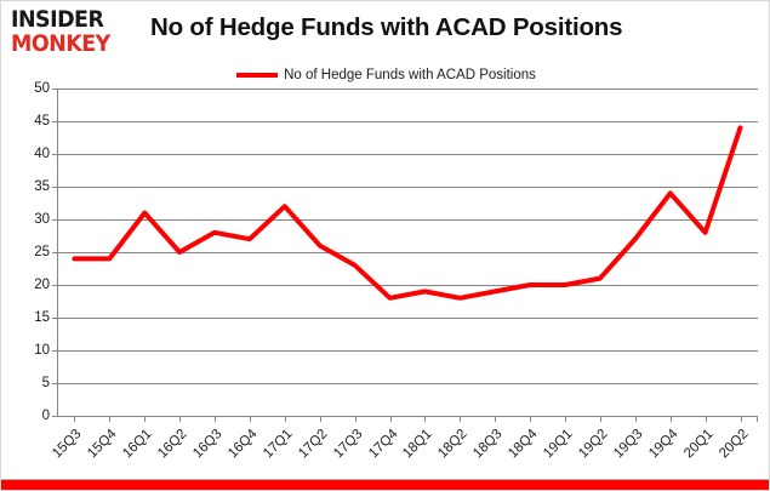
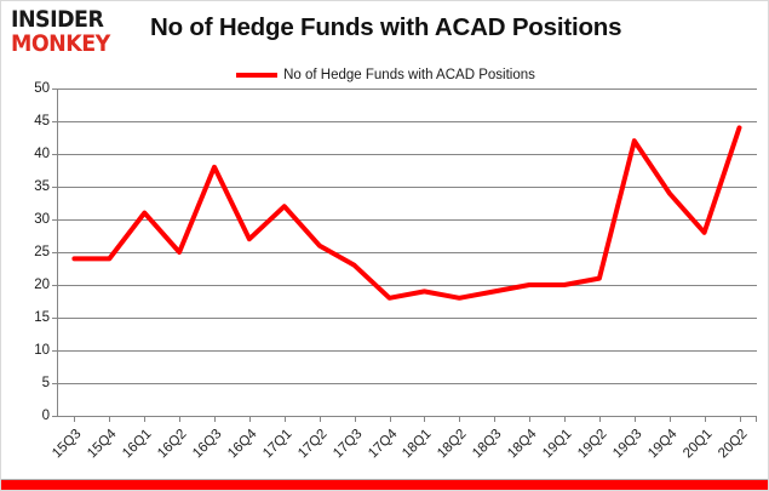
16Q3: 28 -> 38
19Q3: 27 -> 42
